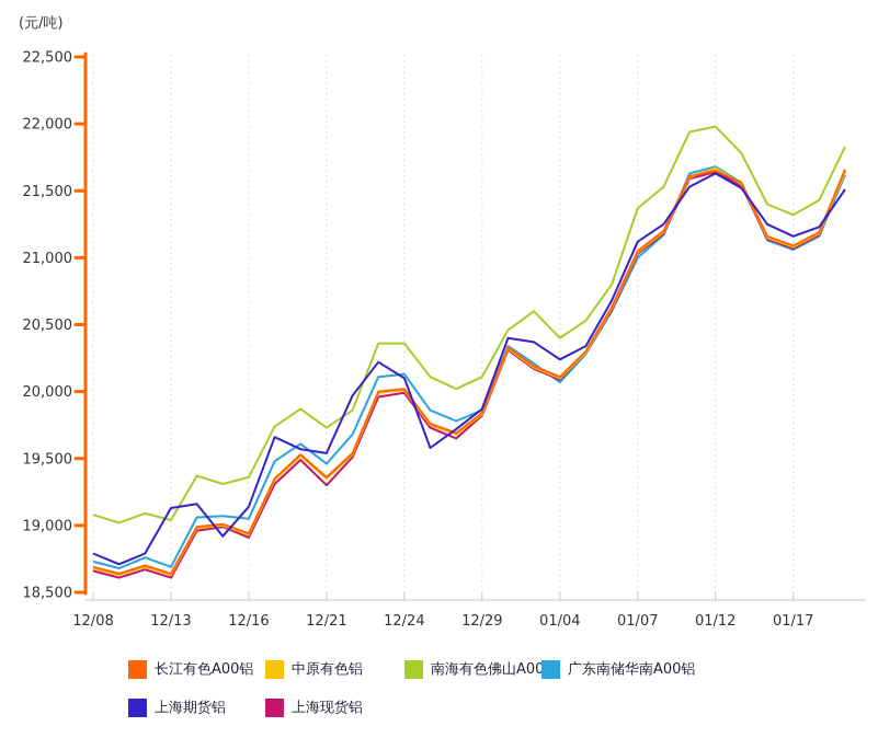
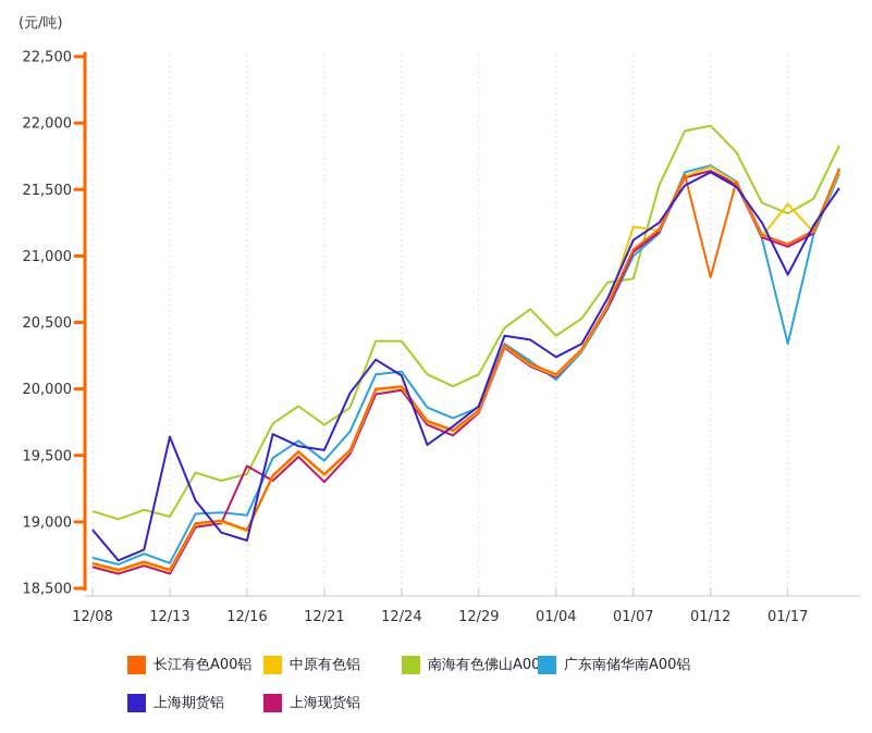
上海期货铝/12/08: 18790 -> 18940
上海期货铝/12/13: 19130 -> 19640
上海期货铝/12/16: 19140 -> 18860
上海现货铝/12/16: 18910 -> 19420
中原有色铝/01/07: 21040 -> 21220
南海有色佛山A00铝/01/07: 21370 -> 20830
长江有色A00铝/01/12: 21650 -> 20840
中原有色铝/01/17: 21080 -> 21390
广东南储华南A00铝/01/17: 21060 -> 20340
上海期货铝/01/17: 21160 -> 20860
